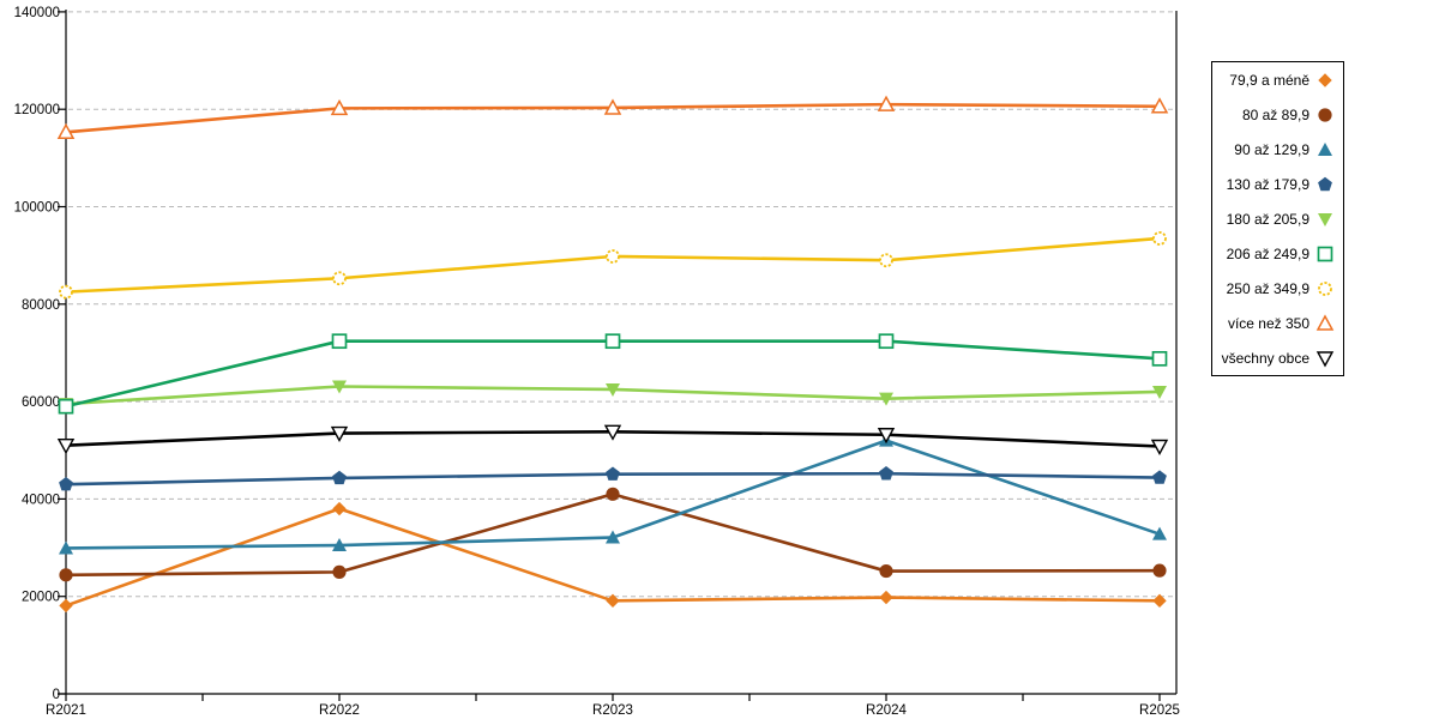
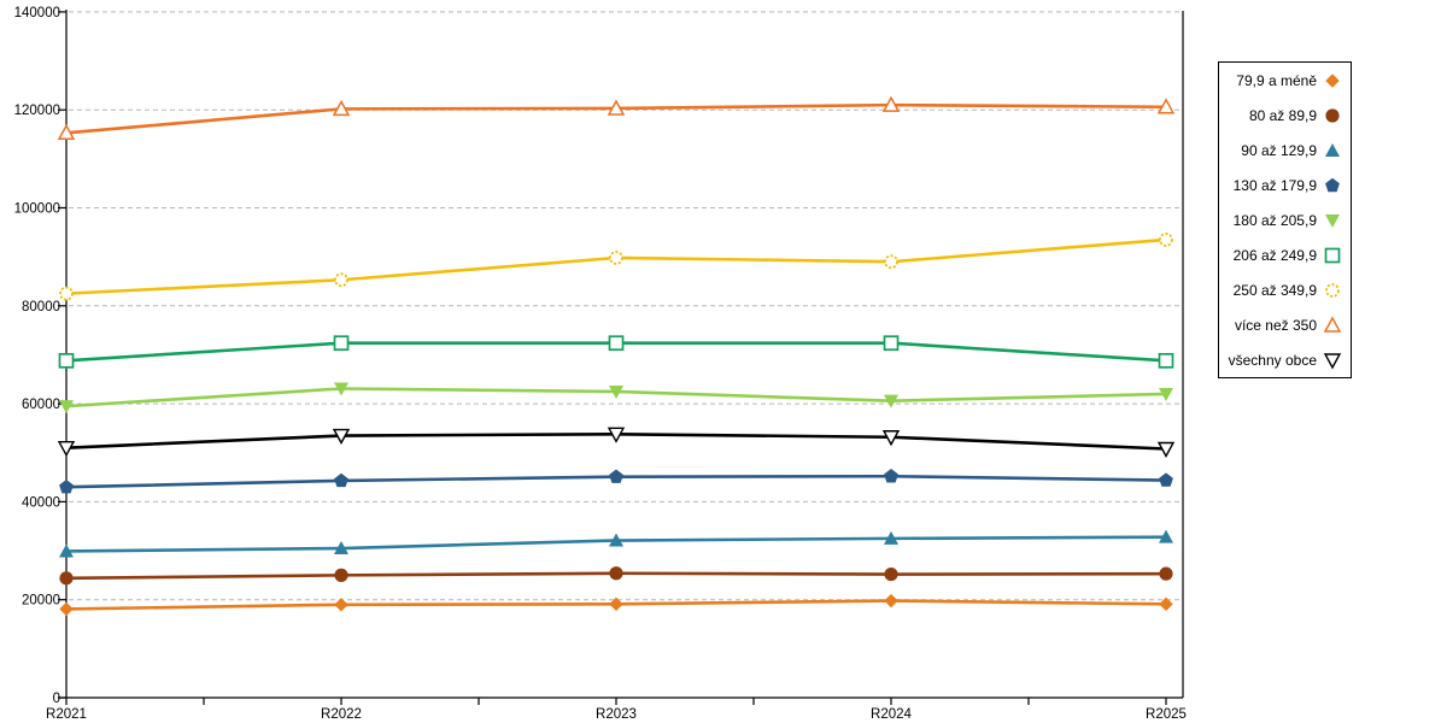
206 až 249,9/R2021: 59000 -> 69000
79,9 a méně/R2022: 38000 -> 19000
80 až 89,9/R2023: 41000 -> 25000
90 až 129,9/R2024: 52000 -> 32000
